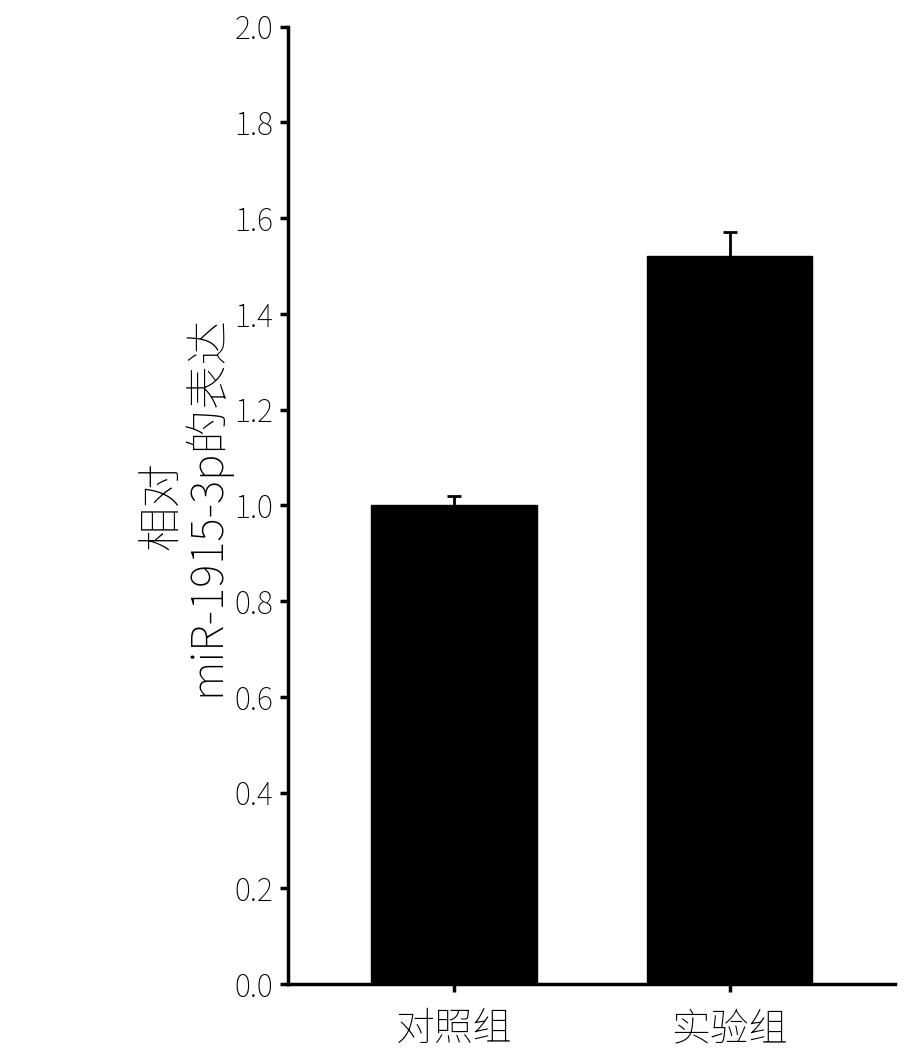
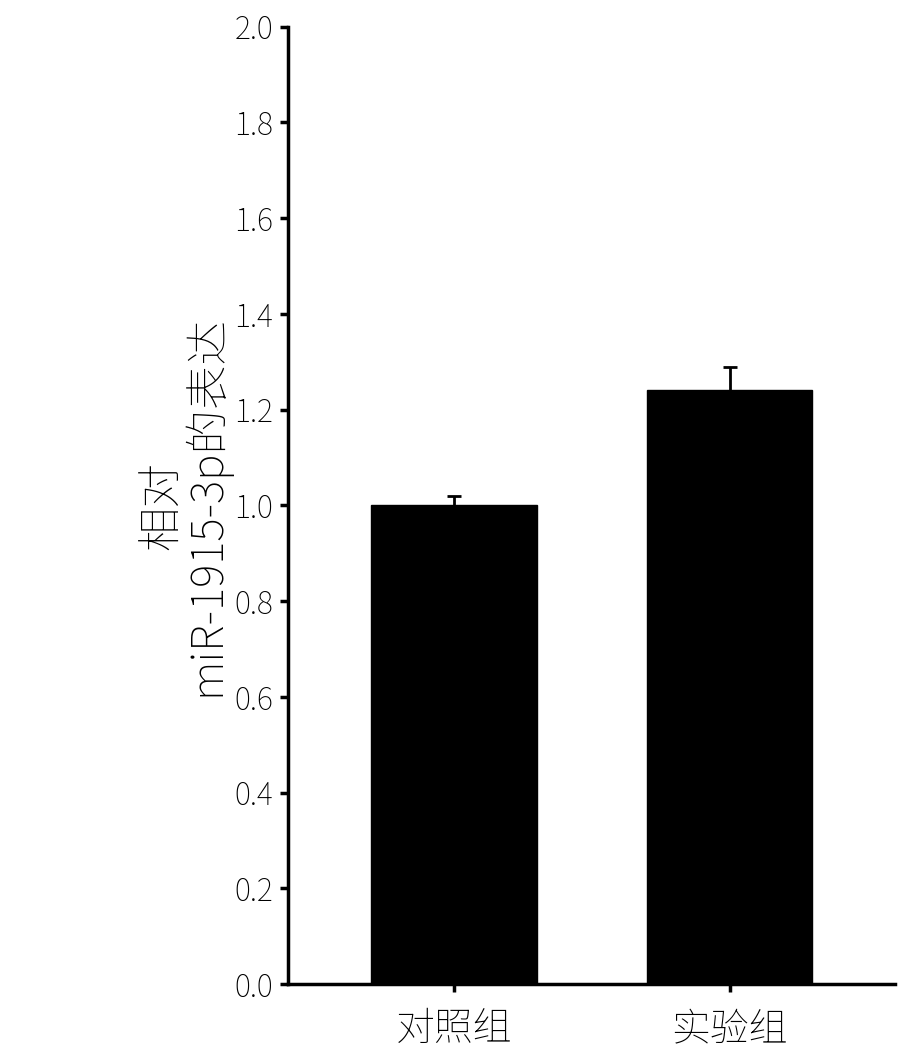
实验组: 1.52 -> 1.24
